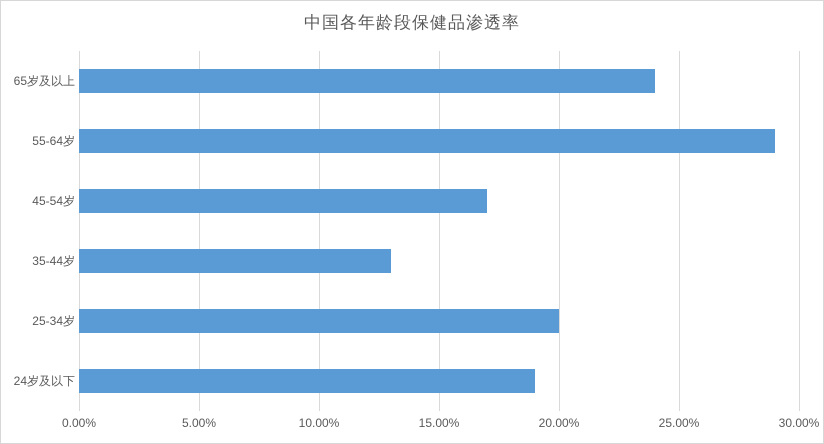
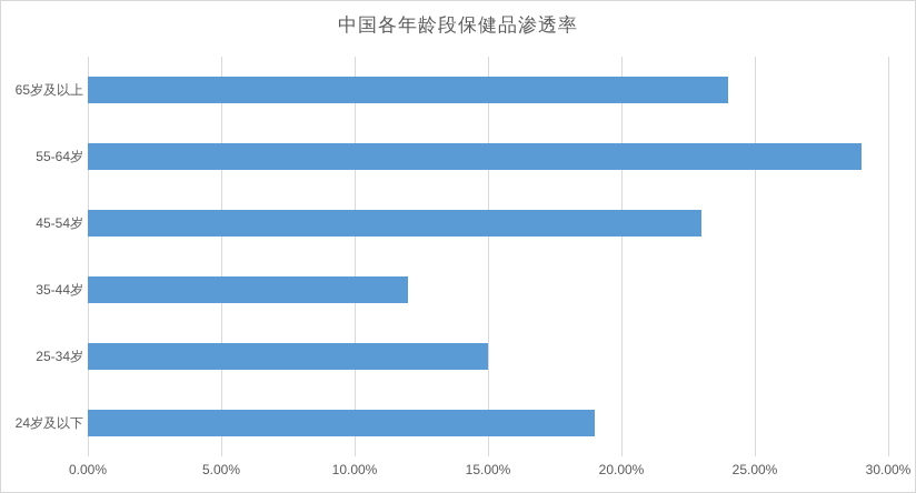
45-54岁: 17% -> 23%
35-44岁: 13% -> 12%
25-34岁: 20% -> 15%
